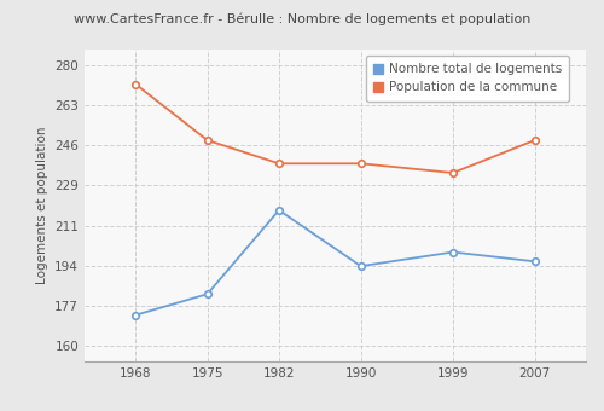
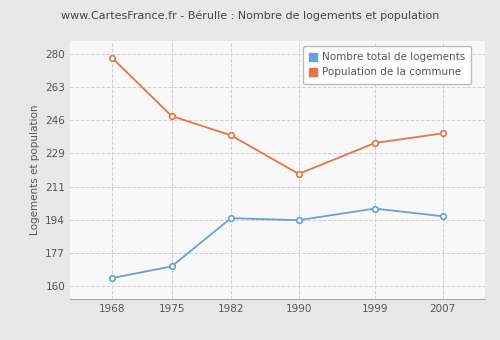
Nombre total de logements/1968: 173 -> 164
Population de la commune/1968: 272 -> 278
Nombre total de logements/1975: 182 -> 170
Nombre total de logements/1982: 218 -> 195
Population de la commune/1990: 238 -> 218
Population de la commune/2007: 248 -> 239
